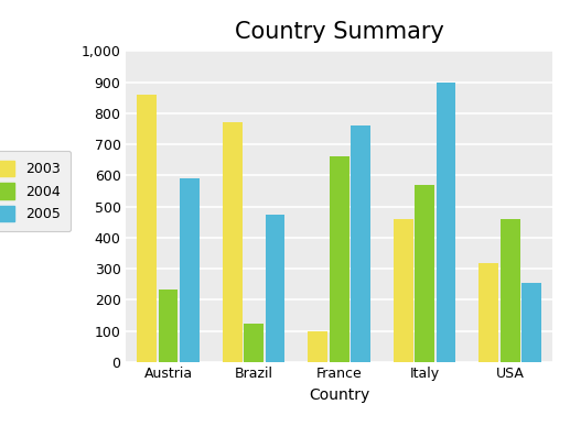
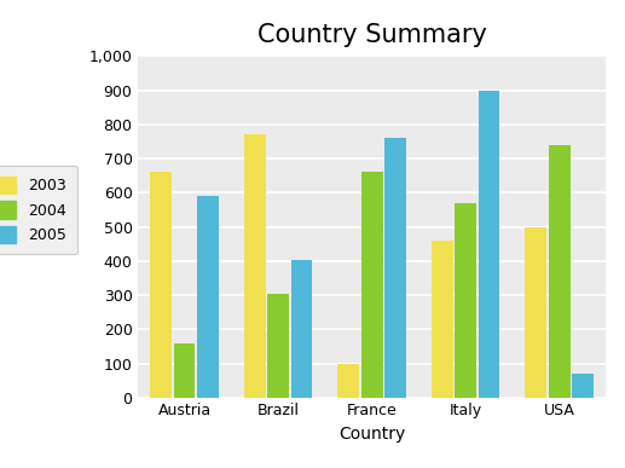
2003/Austria: 860 -> 660
2004/Austria: 235 -> 160
2004/Brazil: 125 -> 305
2005/Brazil: 475 -> 405
2003/USA: 320 -> 500
2004/USA: 460 -> 740
2005/USA: 255 -> 70
